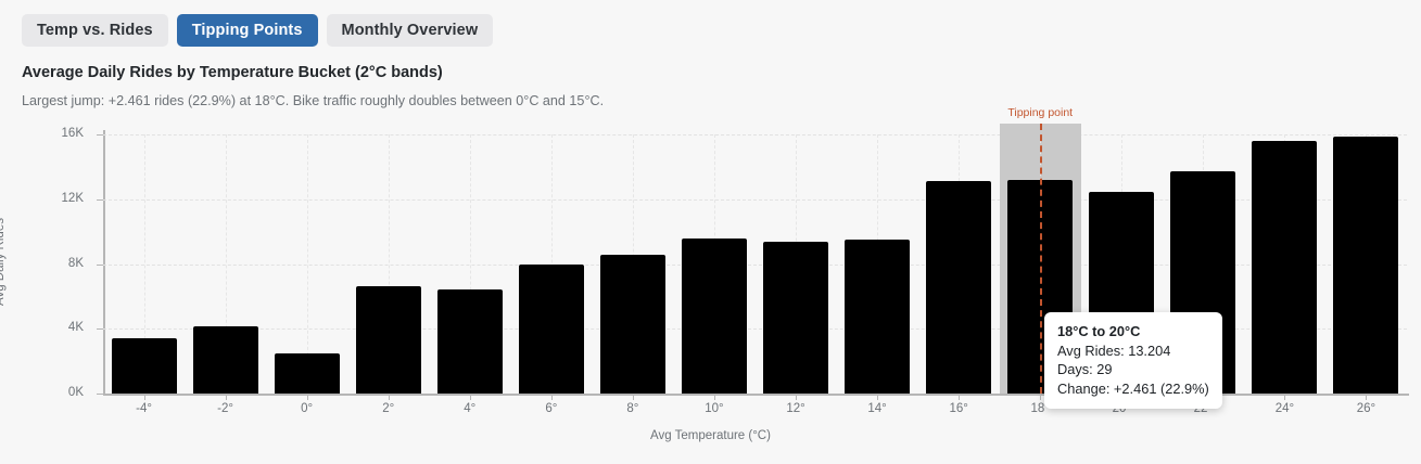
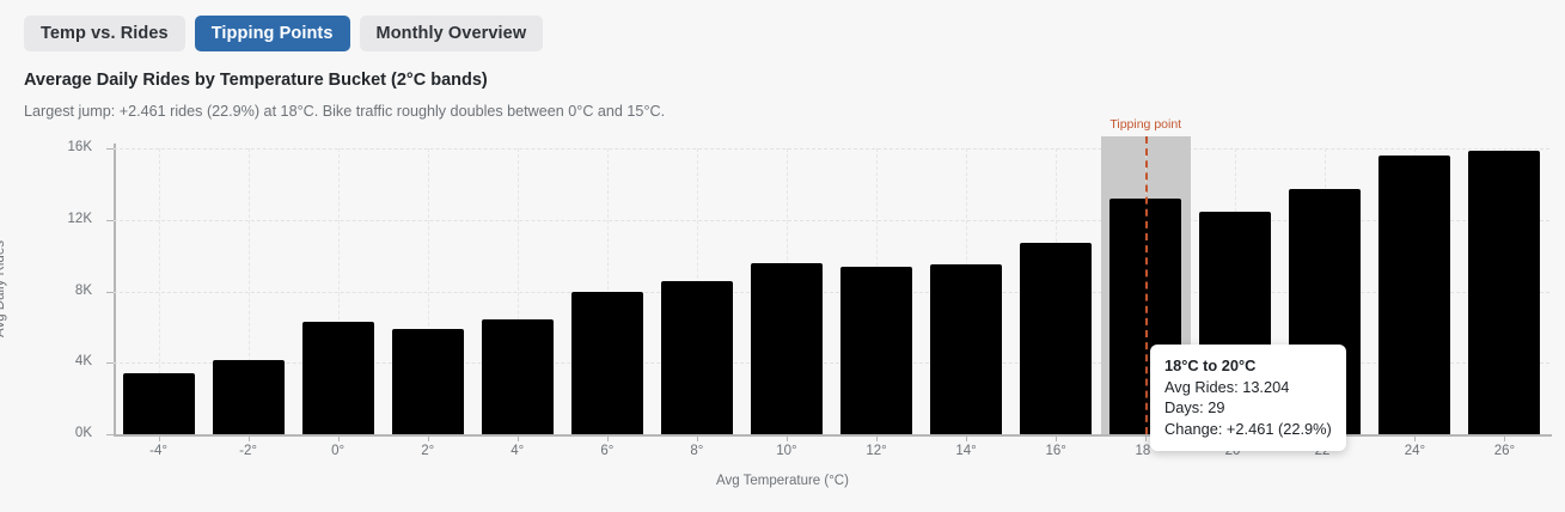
0°: 2.5K -> 6.3K
2°: 6.6K -> 5.9K
16°: 13.1K -> 10.7K
